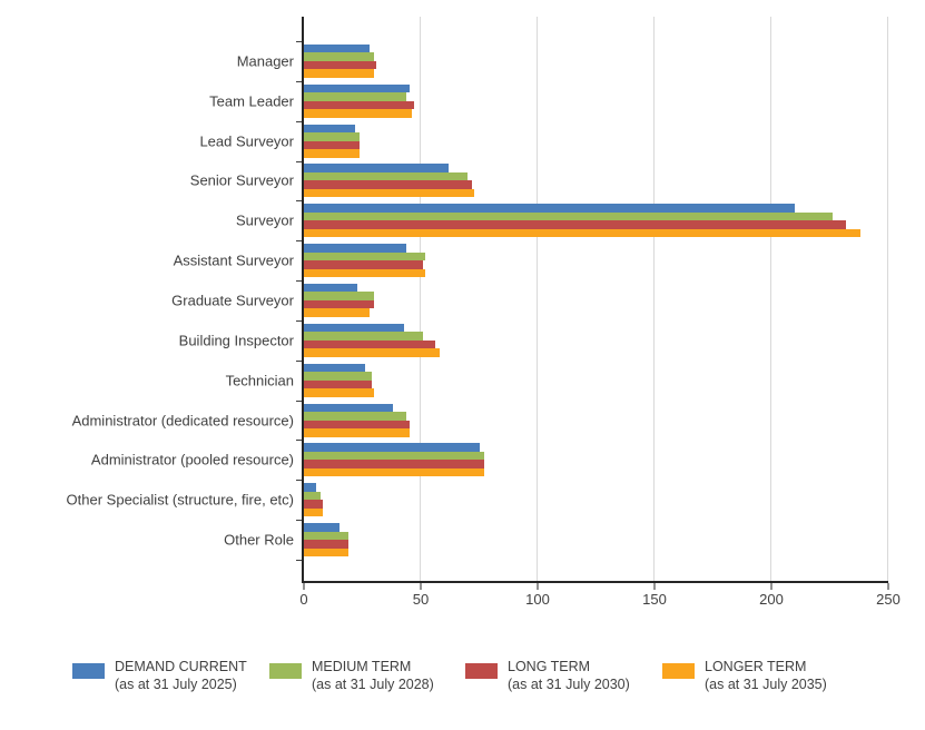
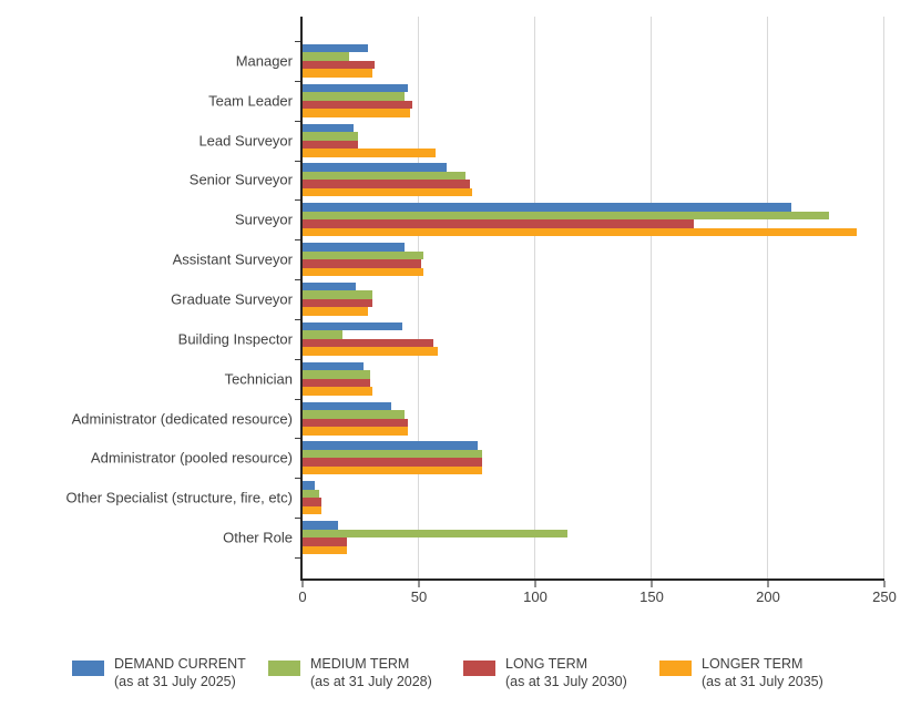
MEDIUM TERM/Manager: 30 -> 20
LONGER TERM/Lead Surveyor: 24 -> 57
LONG TERM/Surveyor: 232 -> 168
MEDIUM TERM/Building Inspector: 51 -> 17
MEDIUM TERM/Other Role: 19 -> 114
